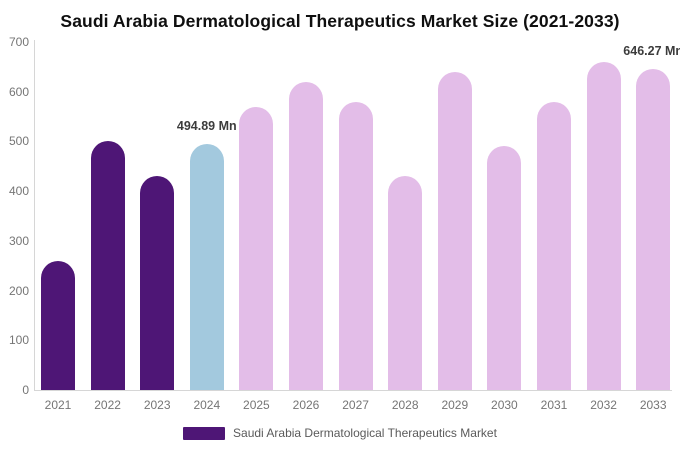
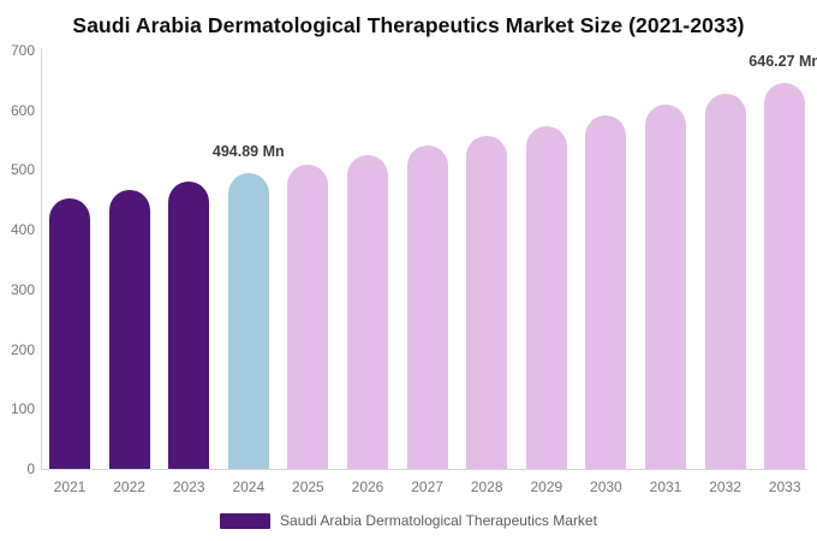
2021: 260 -> 450
2022: 500 -> 470
2023: 430 -> 480
2025: 570 -> 510
2026: 620 -> 530
2027: 580 -> 540
2028: 430 -> 560
2029: 640 -> 570
2030: 490 -> 590
2031: 580 -> 610
2032: 660 -> 630
